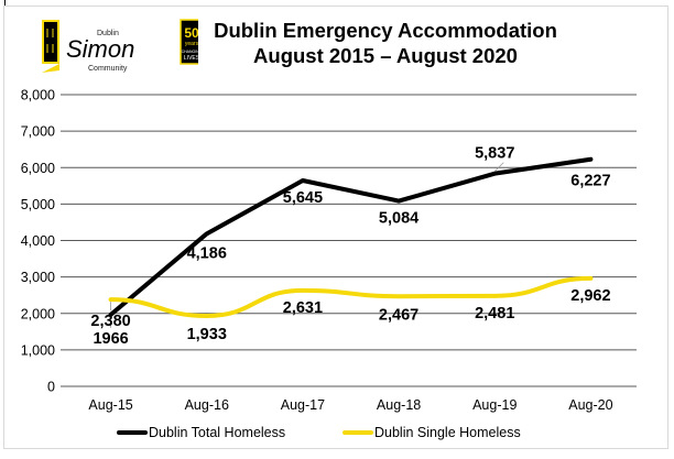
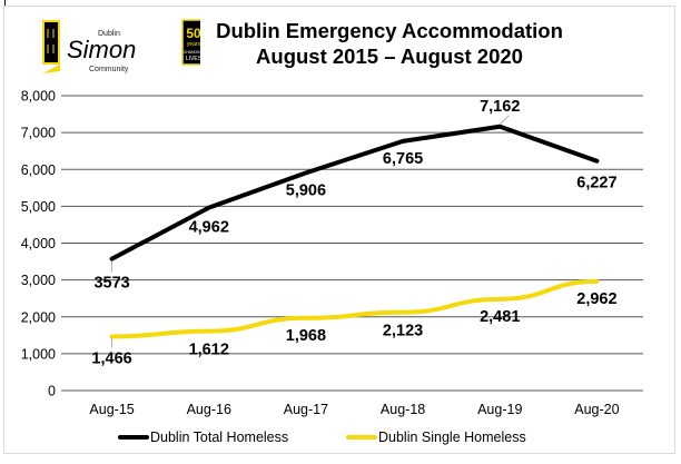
Dublin Total Homeless/Aug-15: 1966 -> 3573
Dublin Single Homeless/Aug-15: 2,380 -> 1,466
Dublin Total Homeless/Aug-16: 4,186 -> 4,962
Dublin Single Homeless/Aug-16: 1,933 -> 1,612
Dublin Total Homeless/Aug-17: 5,645 -> 5,906
Dublin Single Homeless/Aug-17: 2,631 -> 1,968
Dublin Total Homeless/Aug-18: 5,084 -> 6,765
Dublin Single Homeless/Aug-18: 2,467 -> 2,123
Dublin Total Homeless/Aug-19: 5,837 -> 7,162
